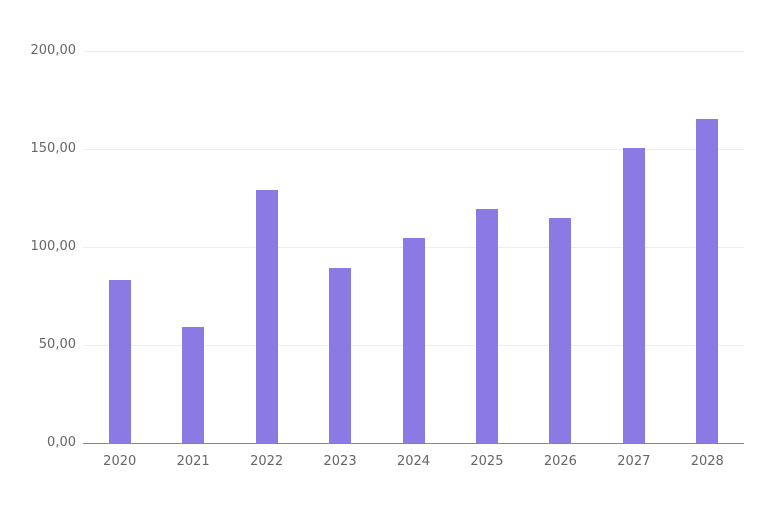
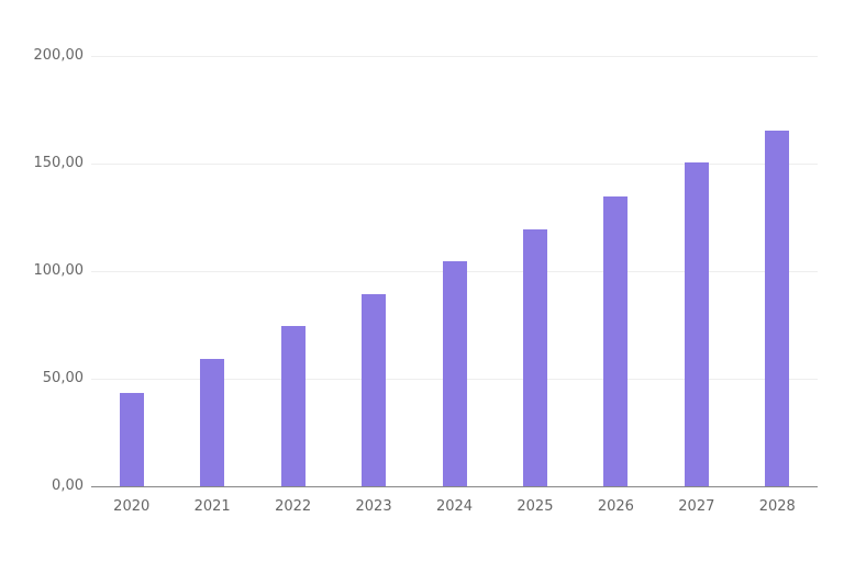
2020: 83 -> 43
2022: 129 -> 74
2026: 115 -> 135
